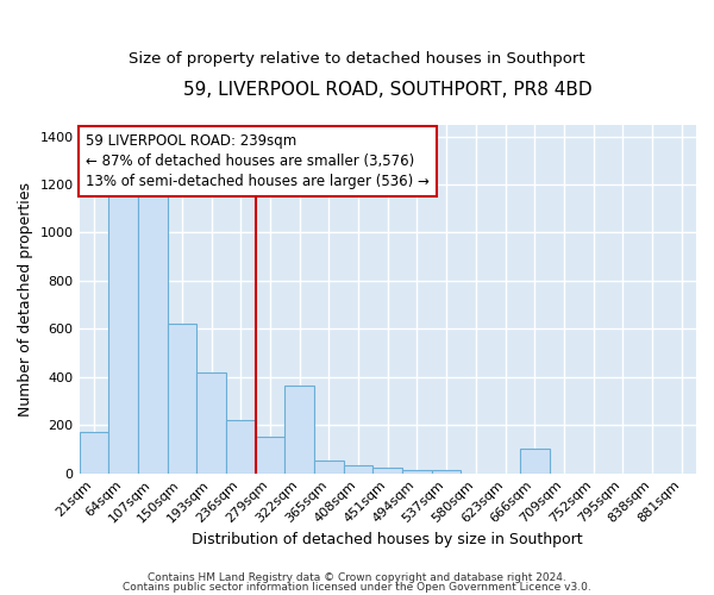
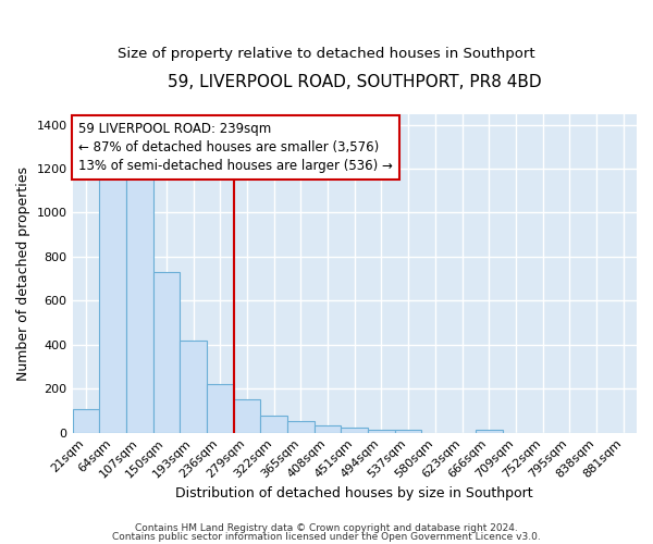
21sqm: 170 -> 105
150sqm: 620 -> 730
322sqm: 365 -> 75
666sqm: 100 -> 15
